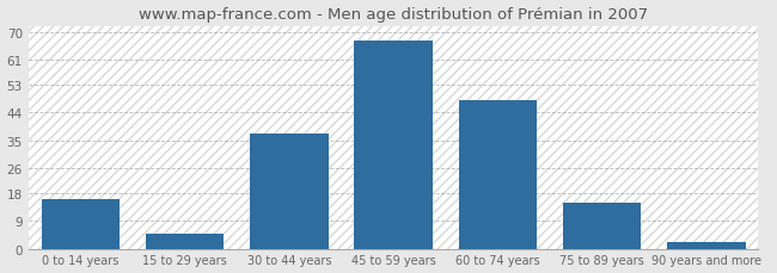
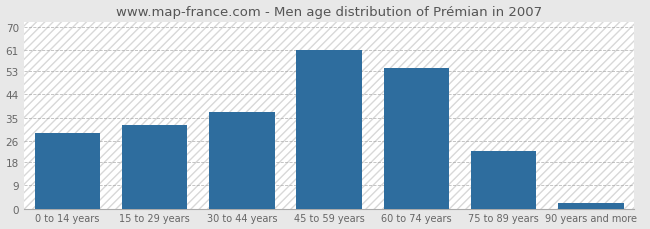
0 to 14 years: 16 -> 29
15 to 29 years: 5 -> 32
45 to 59 years: 67 -> 61
60 to 74 years: 48 -> 54
75 to 89 years: 15 -> 22
